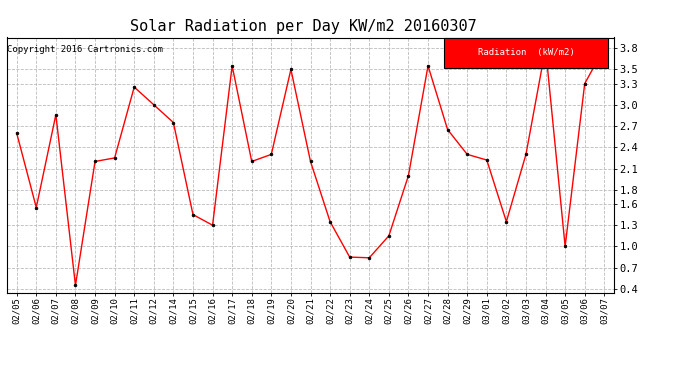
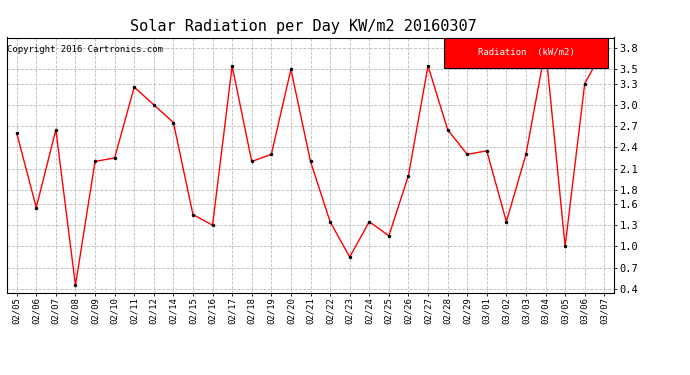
02/07: 2.86 -> 2.65
02/24: 0.84 -> 1.35
03/01: 2.22 -> 2.35
